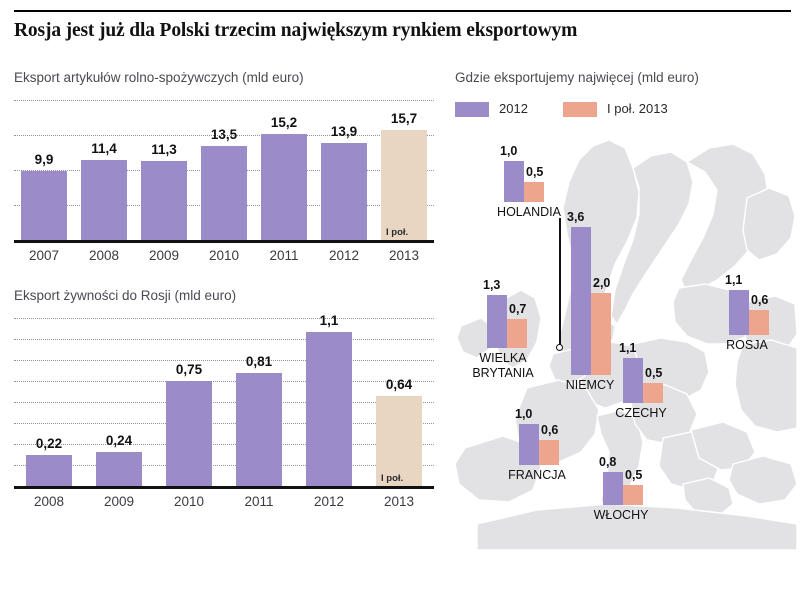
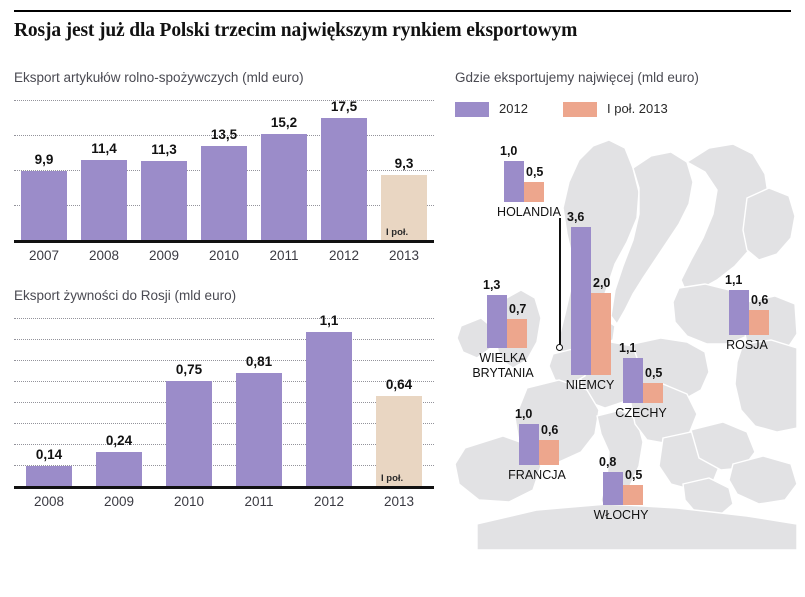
Eksport artykułów rolno-spożywczych (mld euro)/2012: 13,9 -> 17,5
Eksport artykułów rolno-spożywczych (mld euro)/2013: 15,7 -> 9,3
Eksport żywności do Rosji (mld euro)/2008: 0,22 -> 0,14
